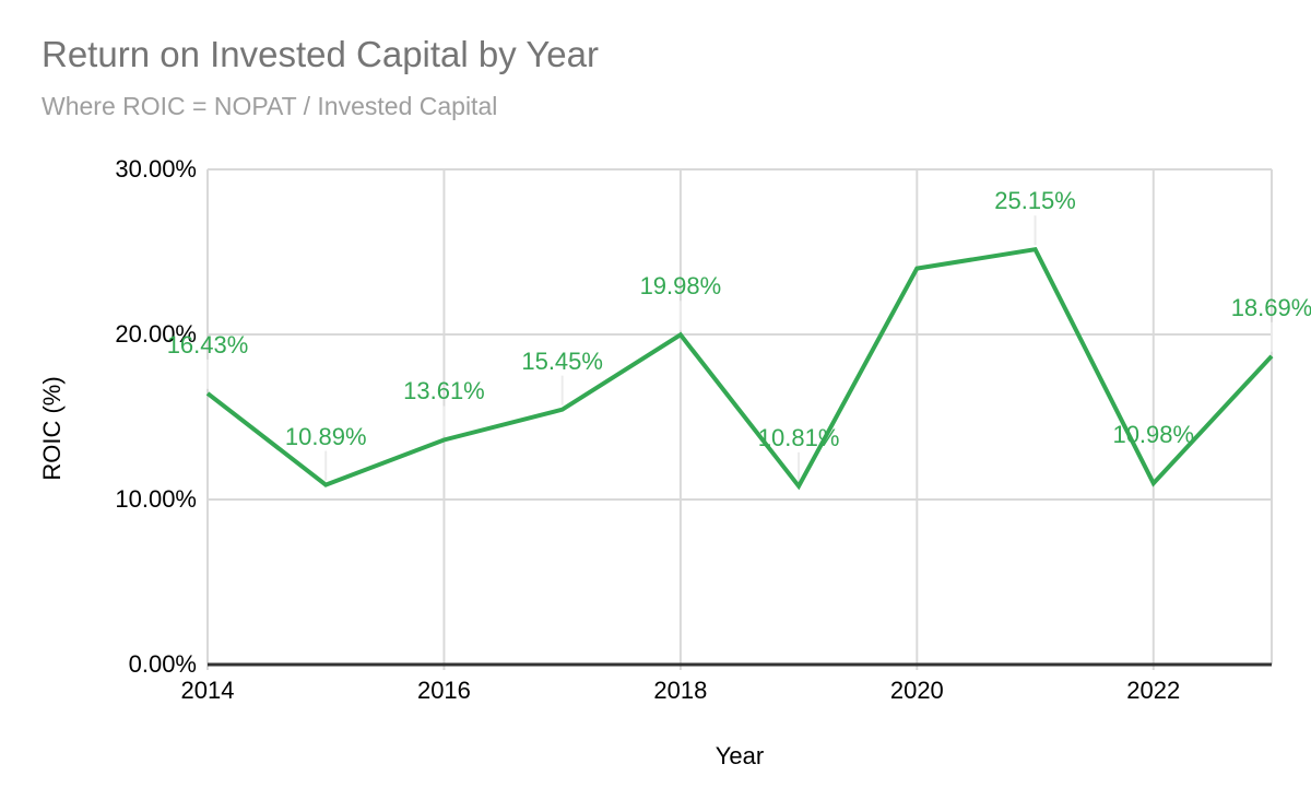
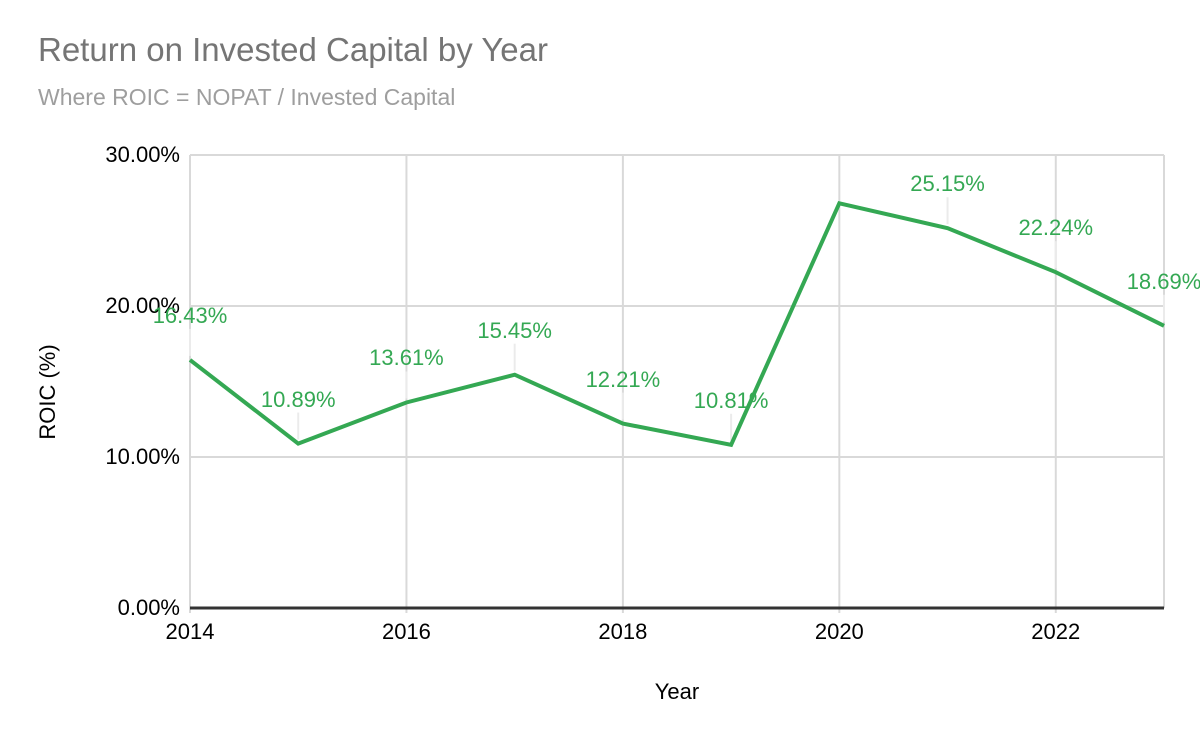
2018: 19.98% -> 12.21%
2020: 24.0% -> 26.8%
2022: 10.98% -> 22.24%
